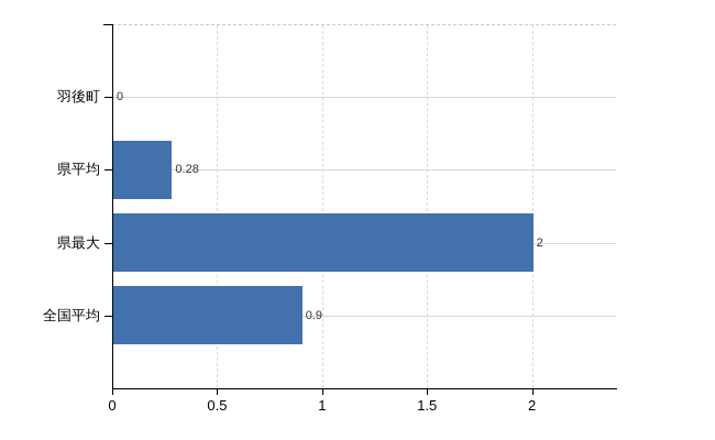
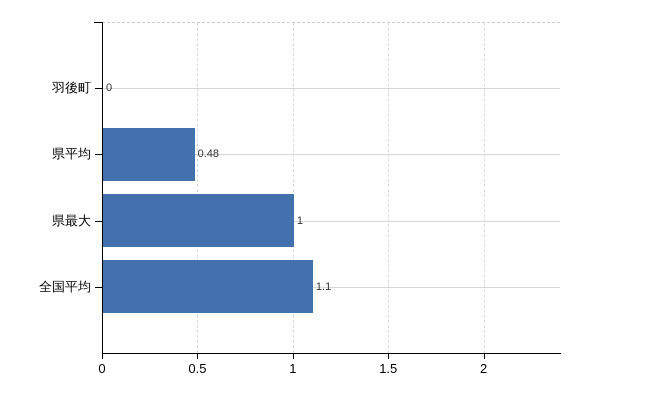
県平均: 0.28 -> 0.48
県最大: 2 -> 1
全国平均: 0.9 -> 1.1
